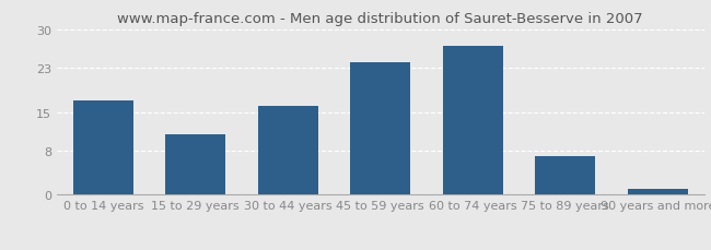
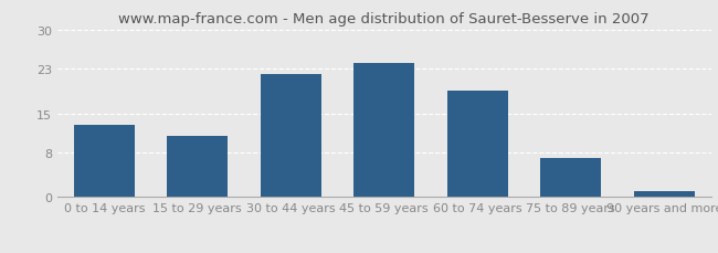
0 to 14 years: 17 -> 13
30 to 44 years: 16 -> 22
60 to 74 years: 27 -> 19
